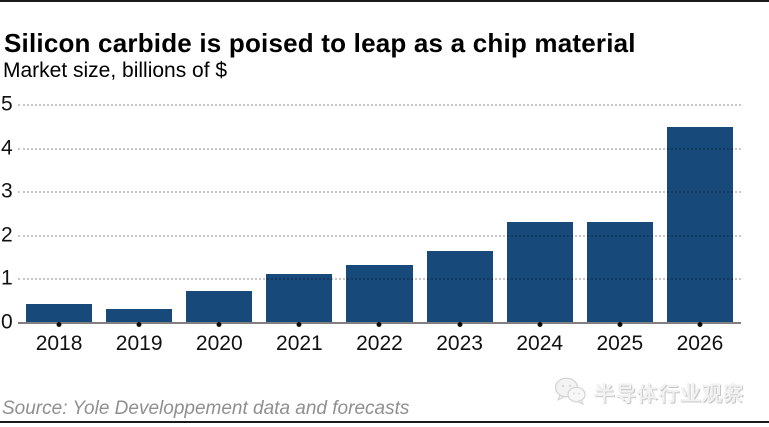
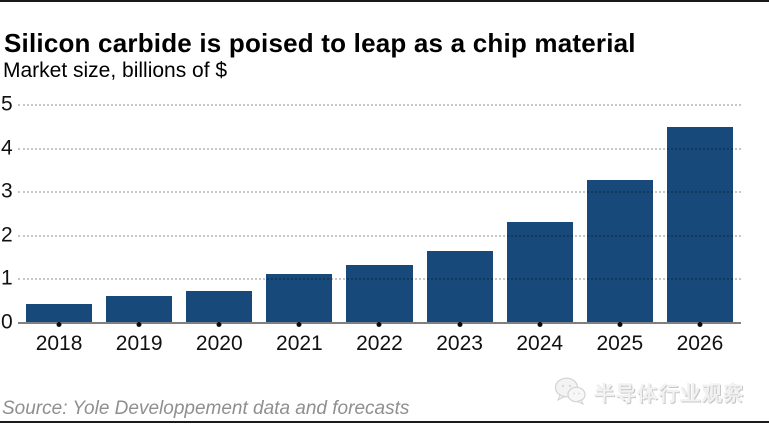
2019: 0.3 -> 0.6
2025: 2.3 -> 3.2
